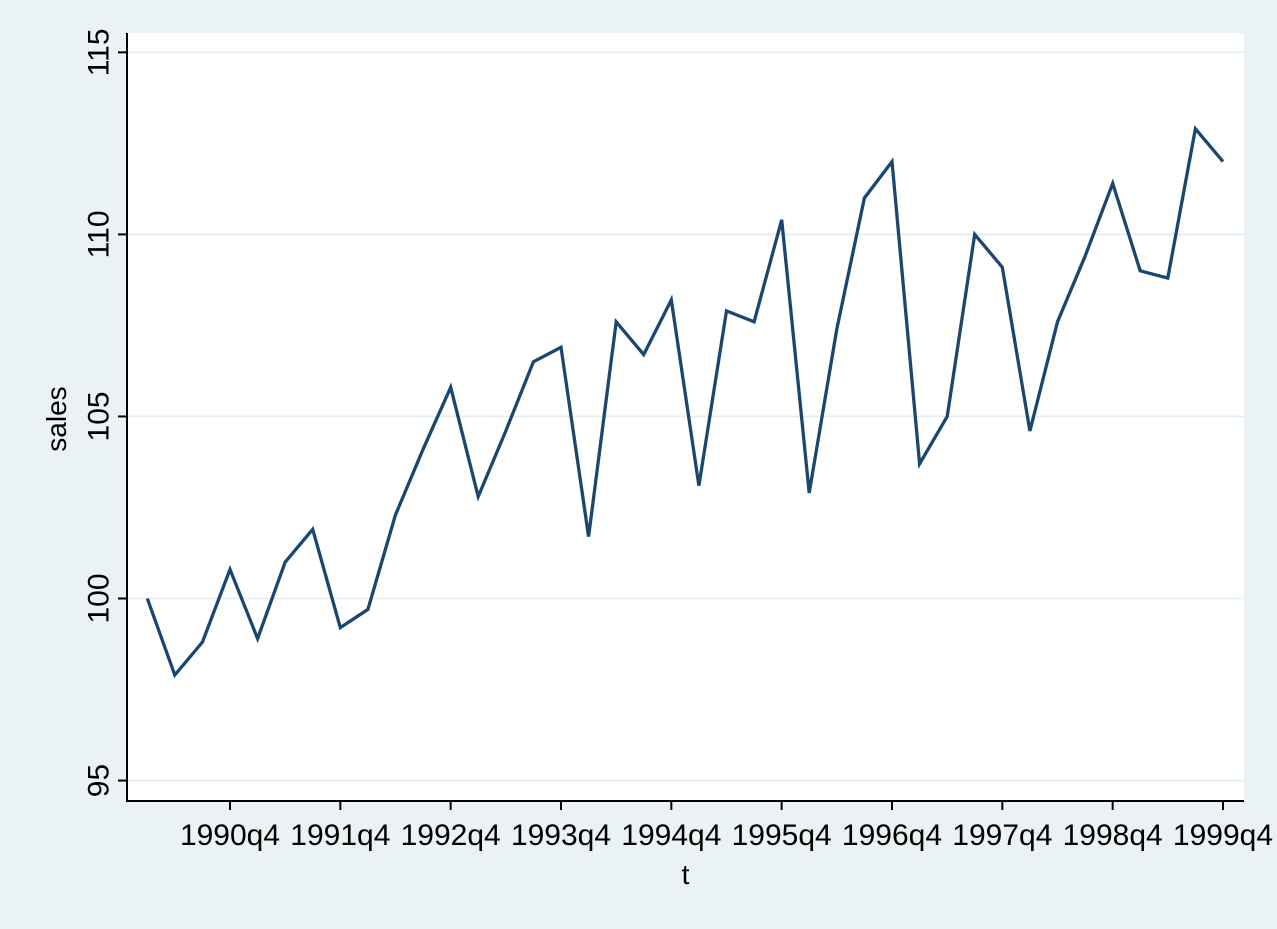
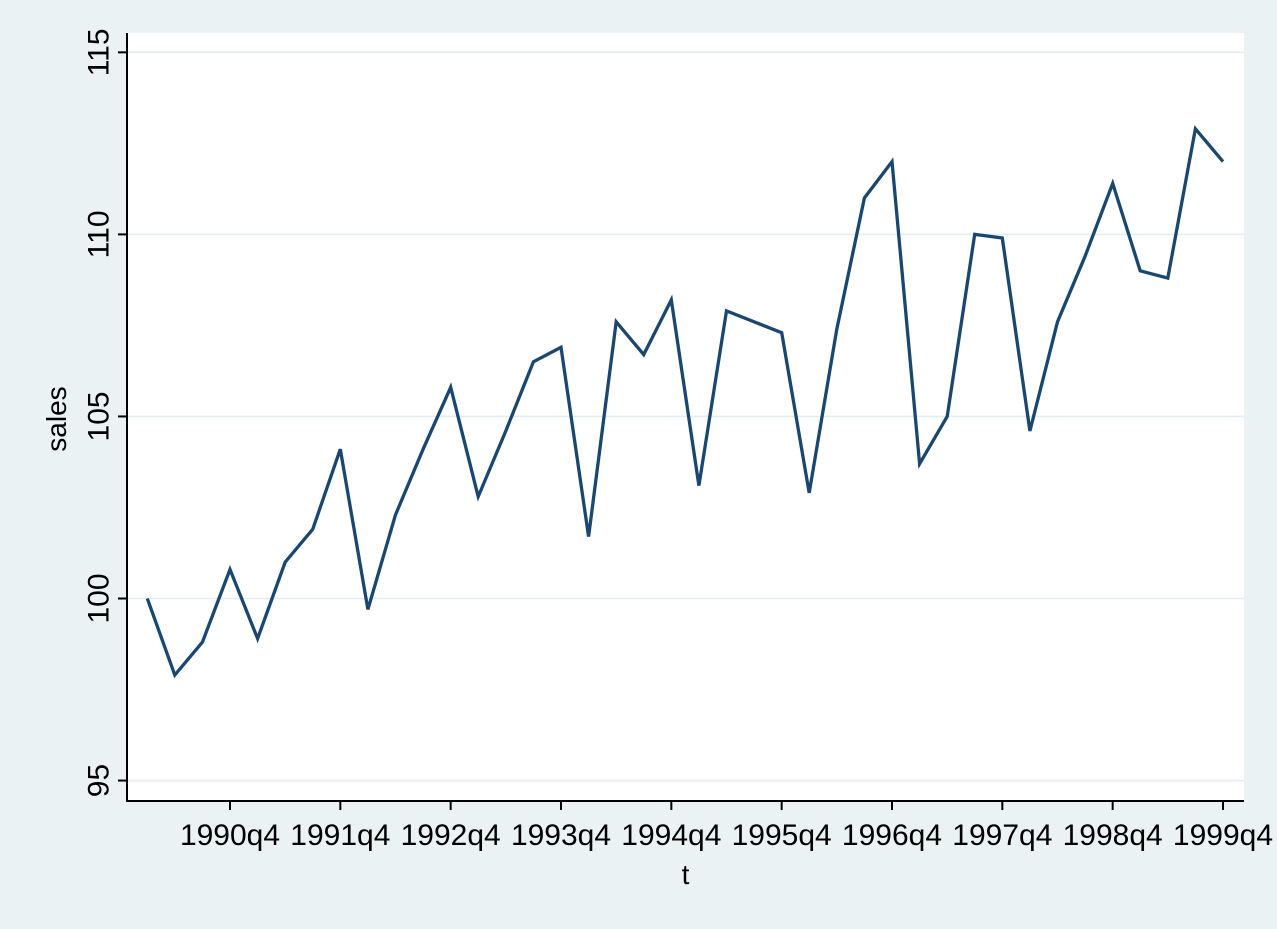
1991q4: 99.2 -> 104.1
1995q4: 110.4 -> 107.3
1997q4: 109.1 -> 109.9
